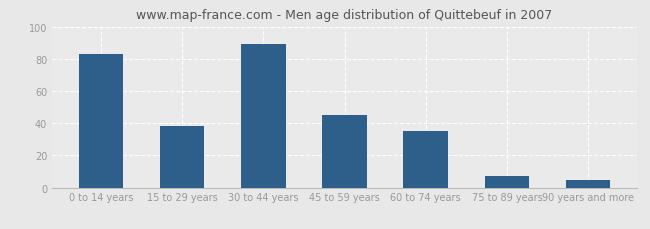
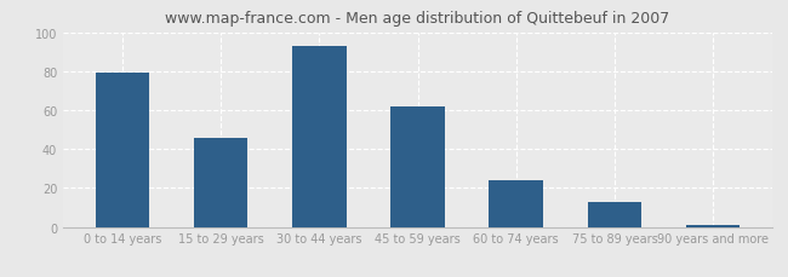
0 to 14 years: 83 -> 79
15 to 29 years: 38 -> 46
30 to 44 years: 89 -> 93
45 to 59 years: 45 -> 62
60 to 74 years: 35 -> 24
75 to 89 years: 7 -> 13
90 years and more: 5 -> 1
